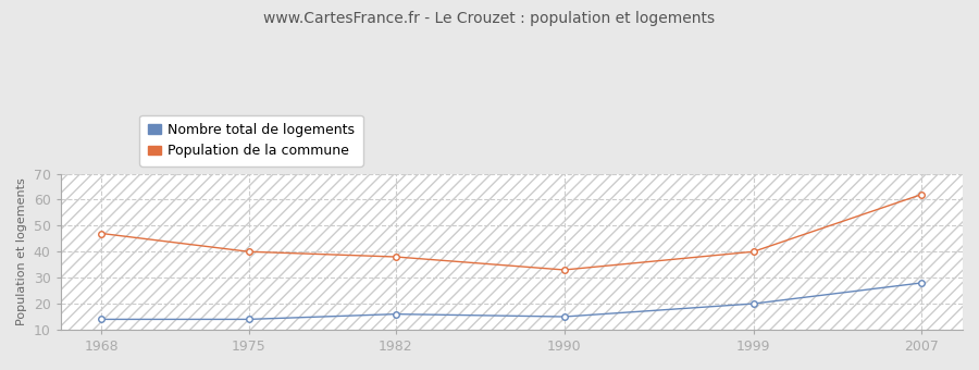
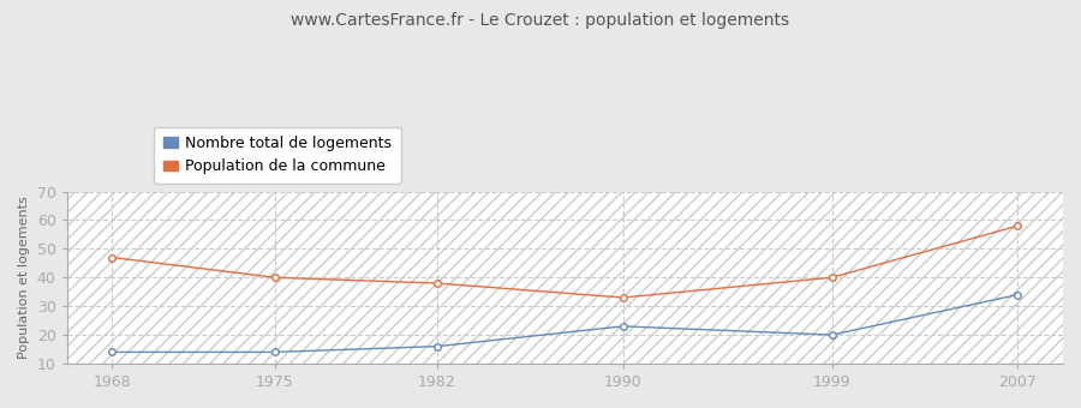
Nombre total de logements/1990: 15 -> 23
Nombre total de logements/2007: 28 -> 34
Population de la commune/2007: 62 -> 58
